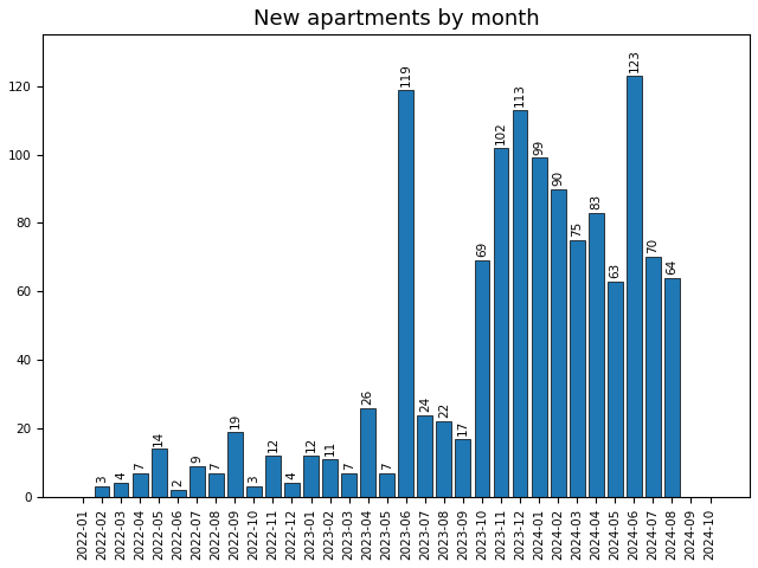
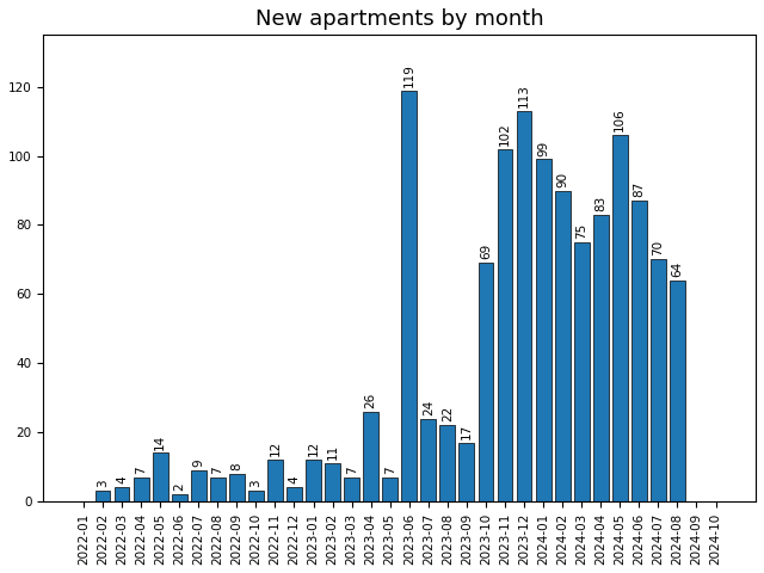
2022-09: 19 -> 8
2024-05: 63 -> 106
2024-06: 123 -> 87
